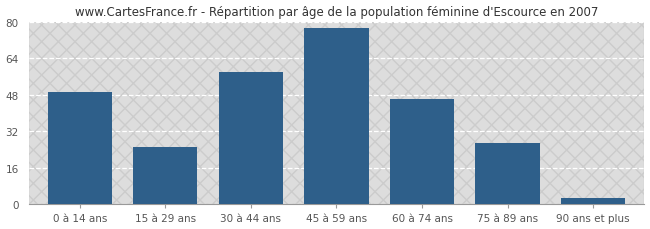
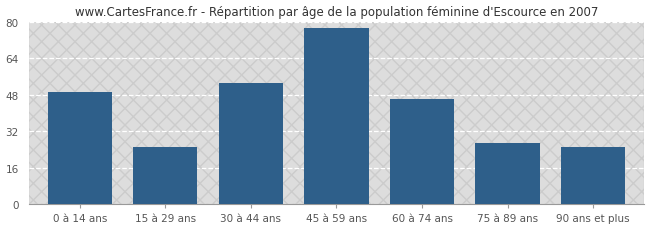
30 à 44 ans: 58 -> 53
90 ans et plus: 3 -> 25
